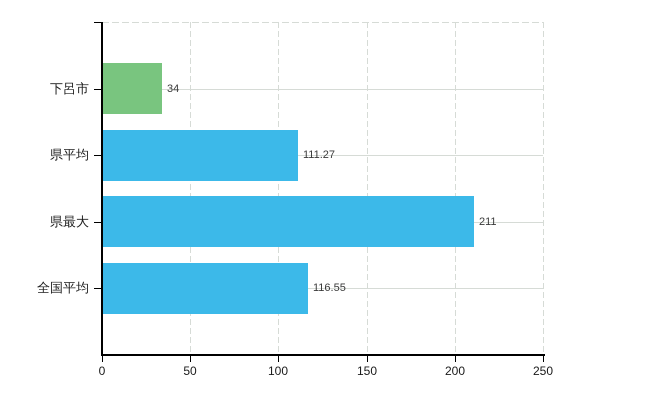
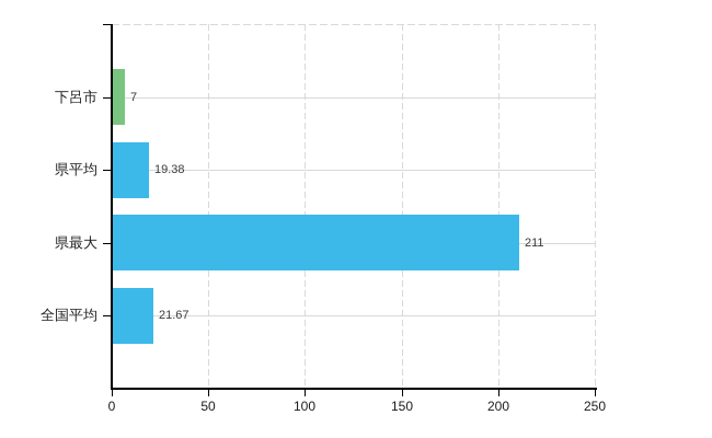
下呂市: 34 -> 7
県平均: 111.27 -> 19.38
全国平均: 116.55 -> 21.67
